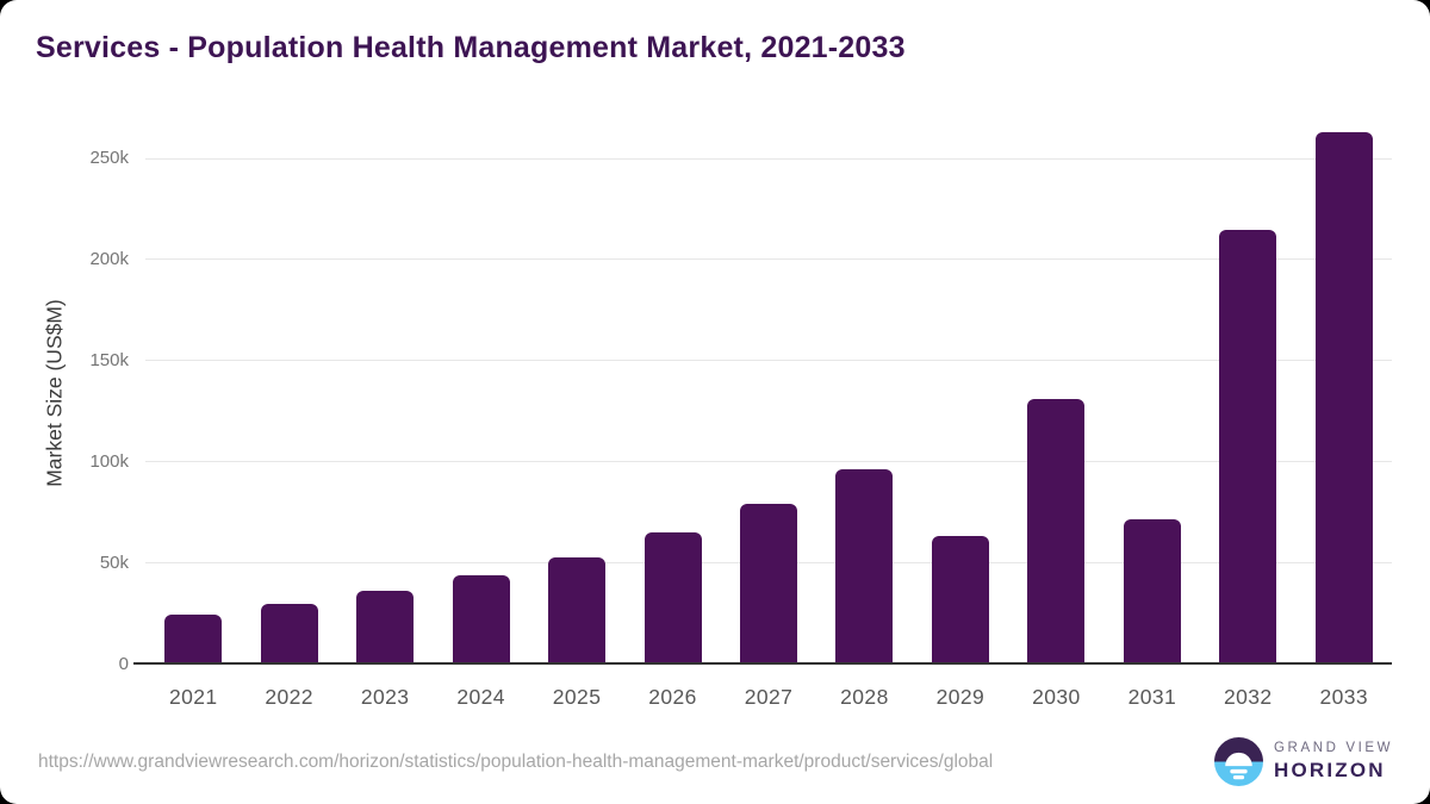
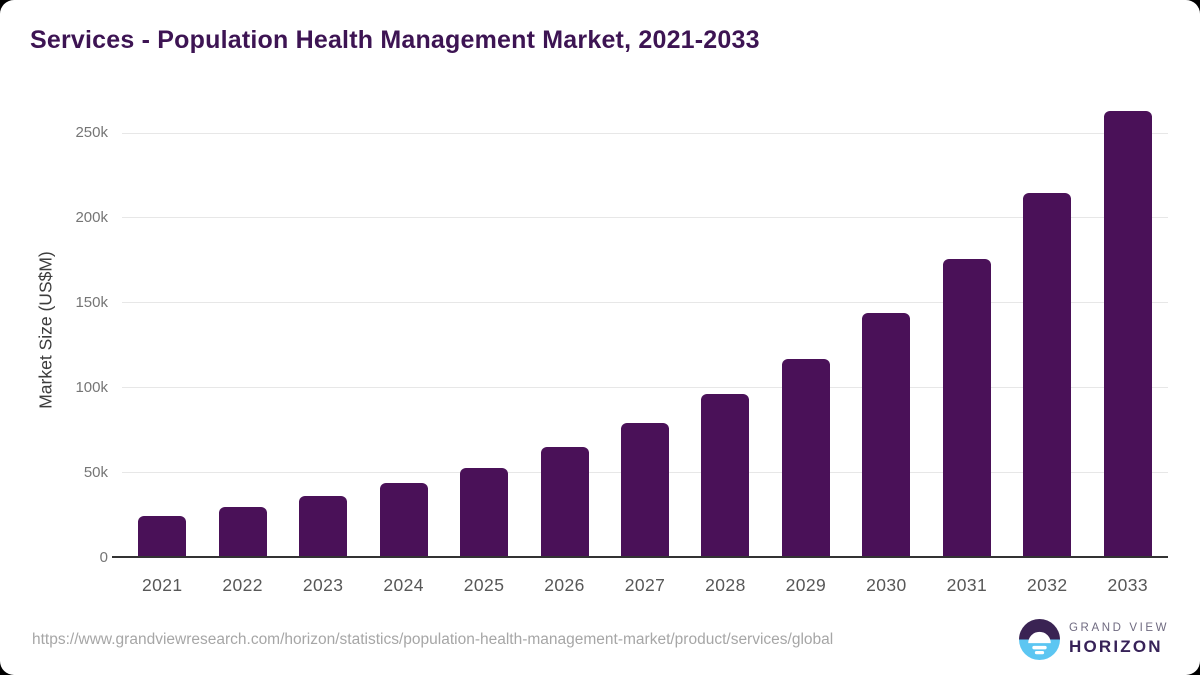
2029: 63k -> 116k
2030: 131k -> 144k
2031: 71k -> 175k
